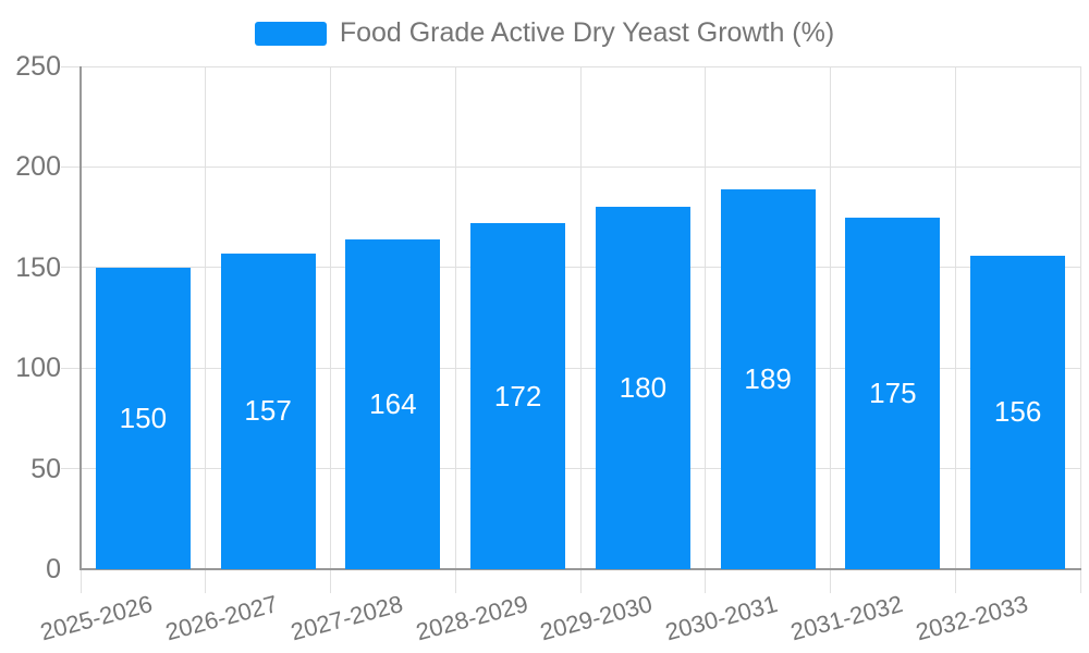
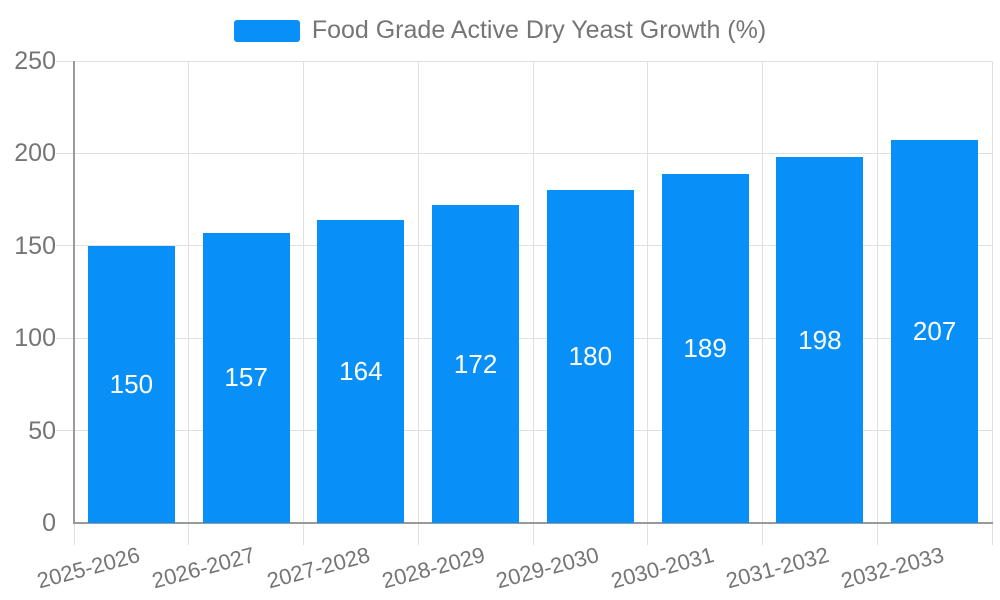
2031-2032: 175 -> 198
2032-2033: 156 -> 207
